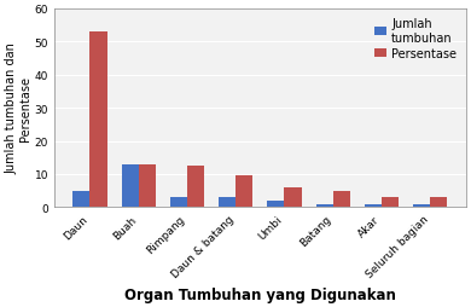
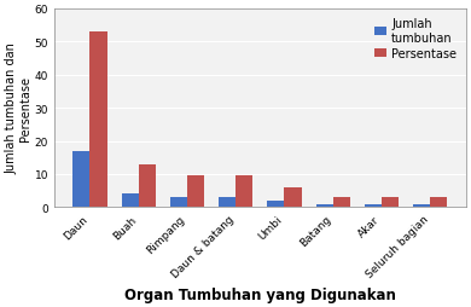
Jumlah tumbuhan/Daun: 5 -> 17
Jumlah tumbuhan/Buah: 13 -> 4
Persentase/Rimpang: 12.5 -> 9.5
Persentase/Batang: 5.0 -> 3.0
